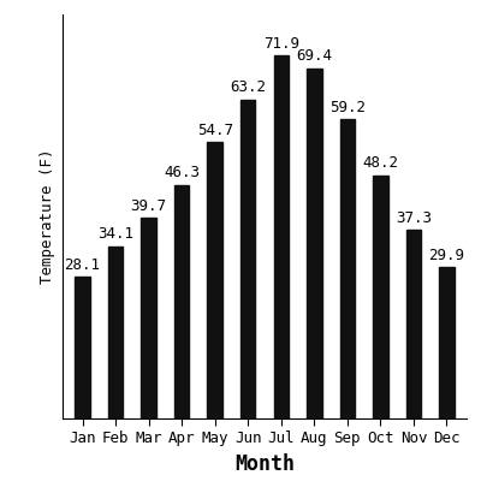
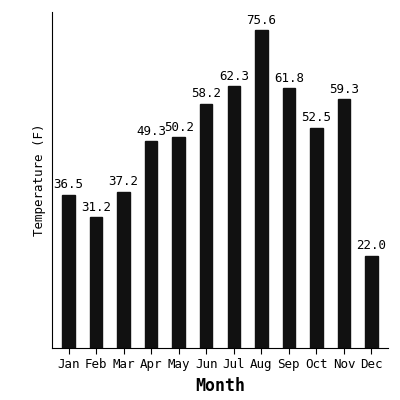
Jan: 28.1 -> 36.5
Feb: 34.1 -> 31.2
Mar: 39.7 -> 37.2
Apr: 46.3 -> 49.3
May: 54.7 -> 50.2
Jun: 63.2 -> 58.2
Jul: 71.9 -> 62.3
Aug: 69.4 -> 75.6
Sep: 59.2 -> 61.8
Oct: 48.2 -> 52.5
Nov: 37.3 -> 59.3
Dec: 29.9 -> 22.0
